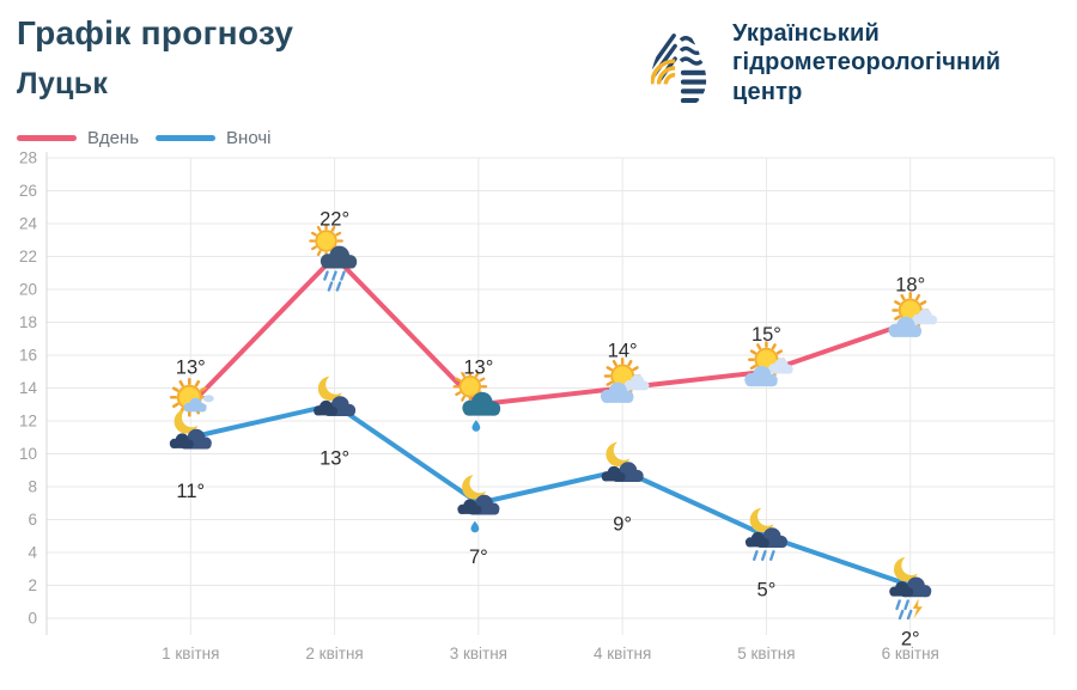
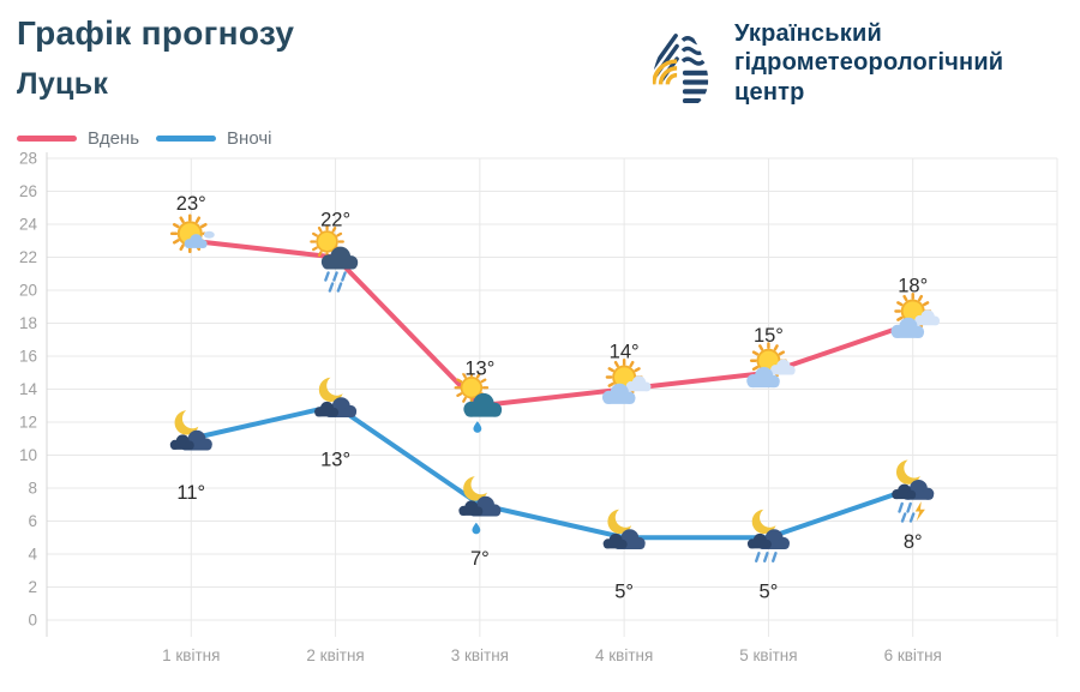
Вдень/1 квітня: 13° -> 23°
Вночі/4 квітня: 9° -> 5°
Вночі/6 квітня: 2° -> 8°
